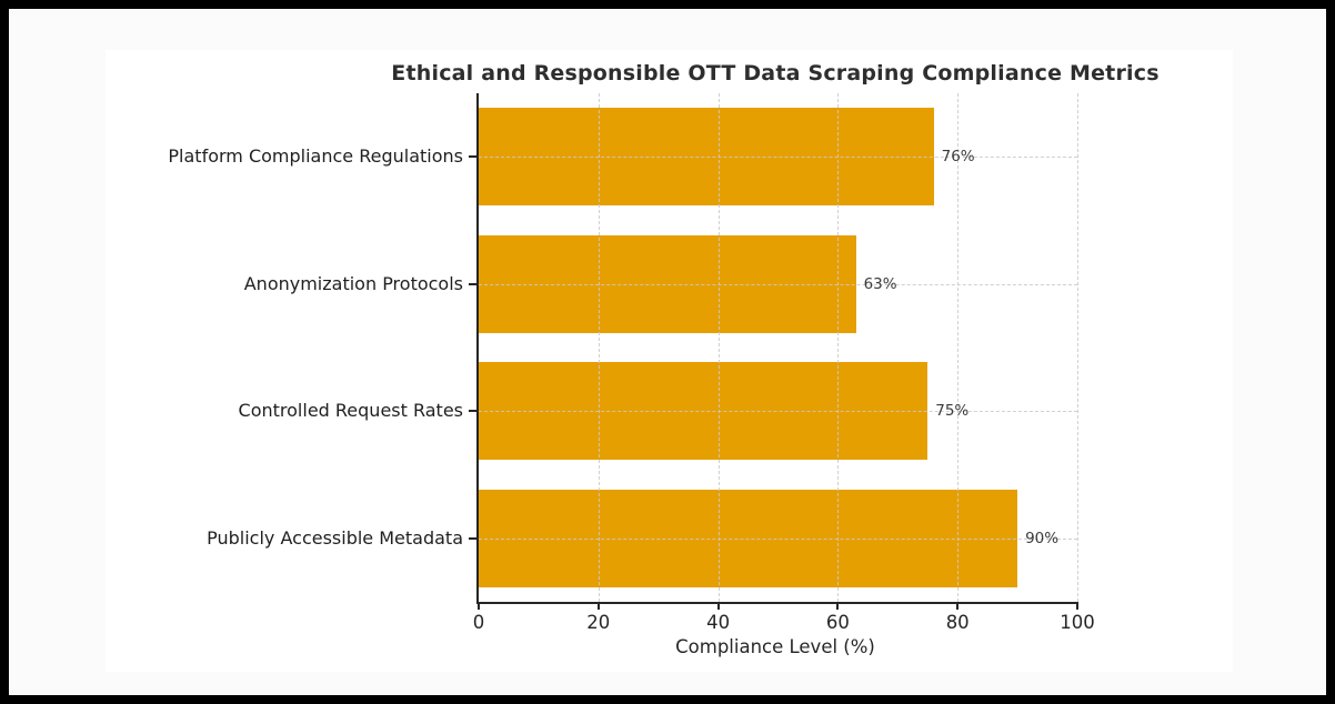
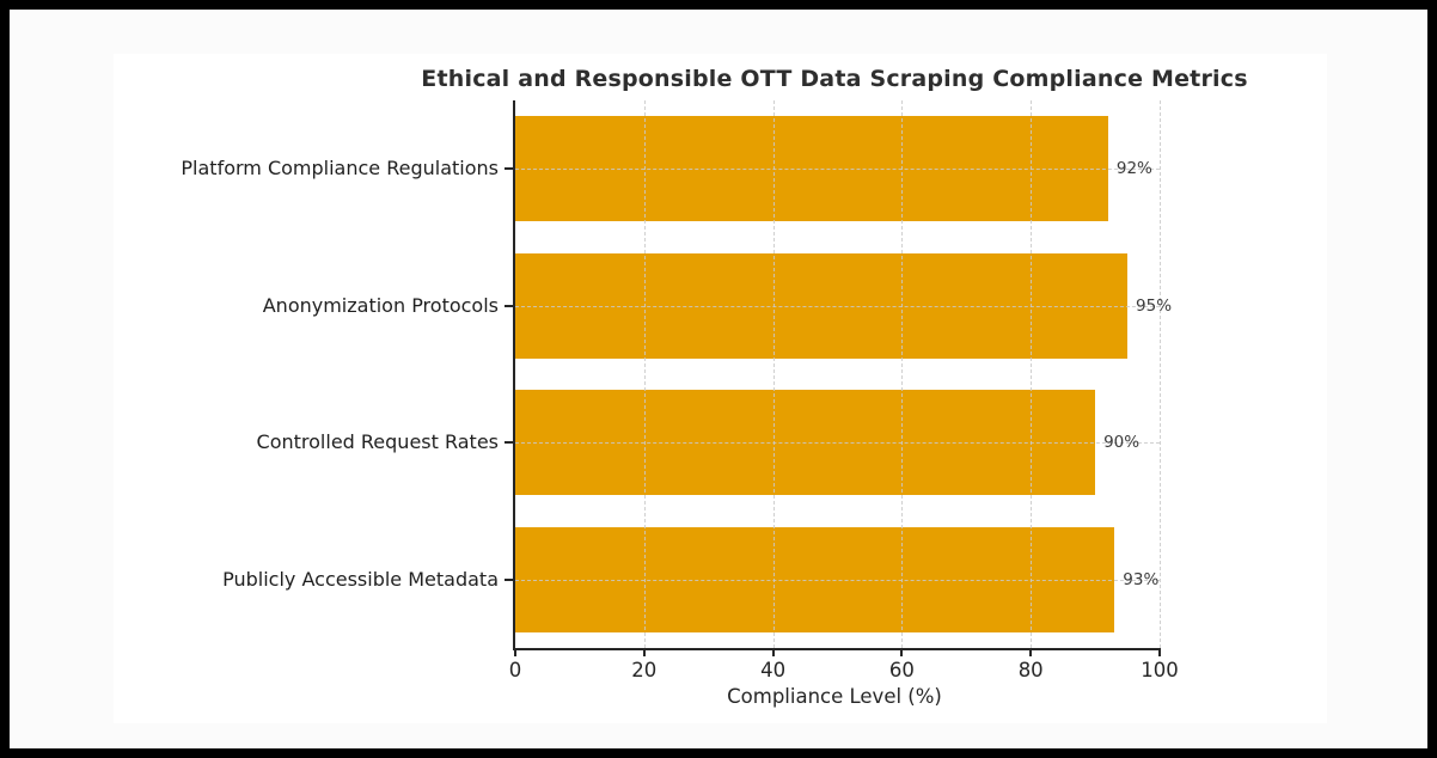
Platform Compliance Regulations: 76% -> 92%
Anonymization Protocols: 63% -> 95%
Controlled Request Rates: 75% -> 90%
Publicly Accessible Metadata: 90% -> 93%
